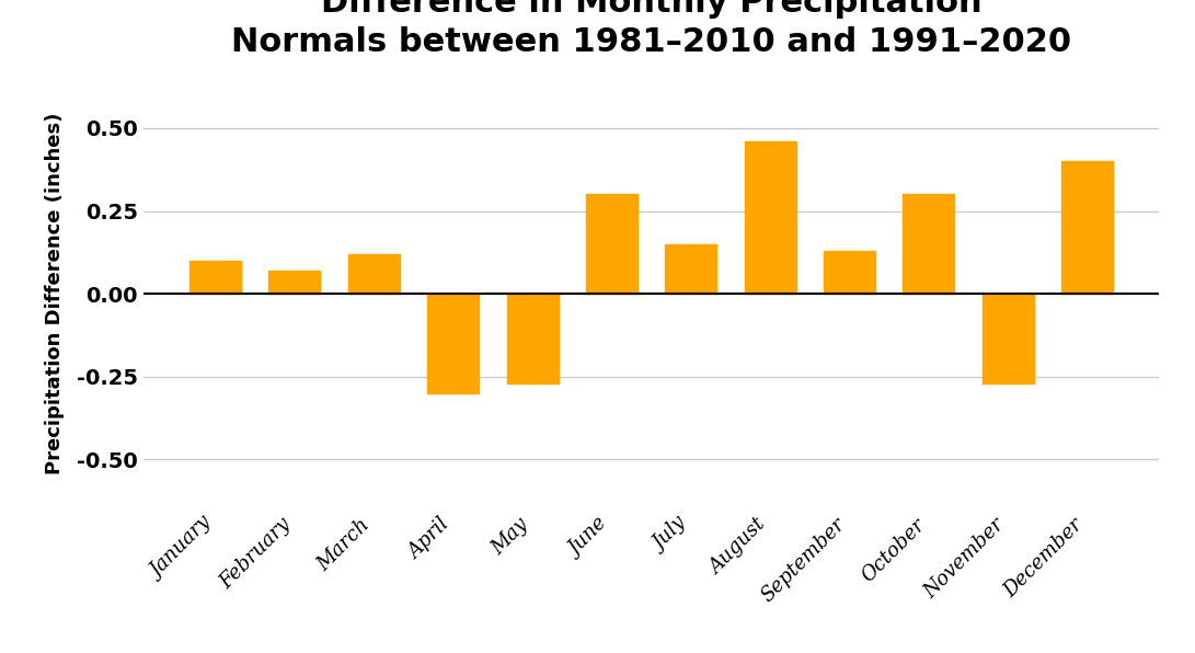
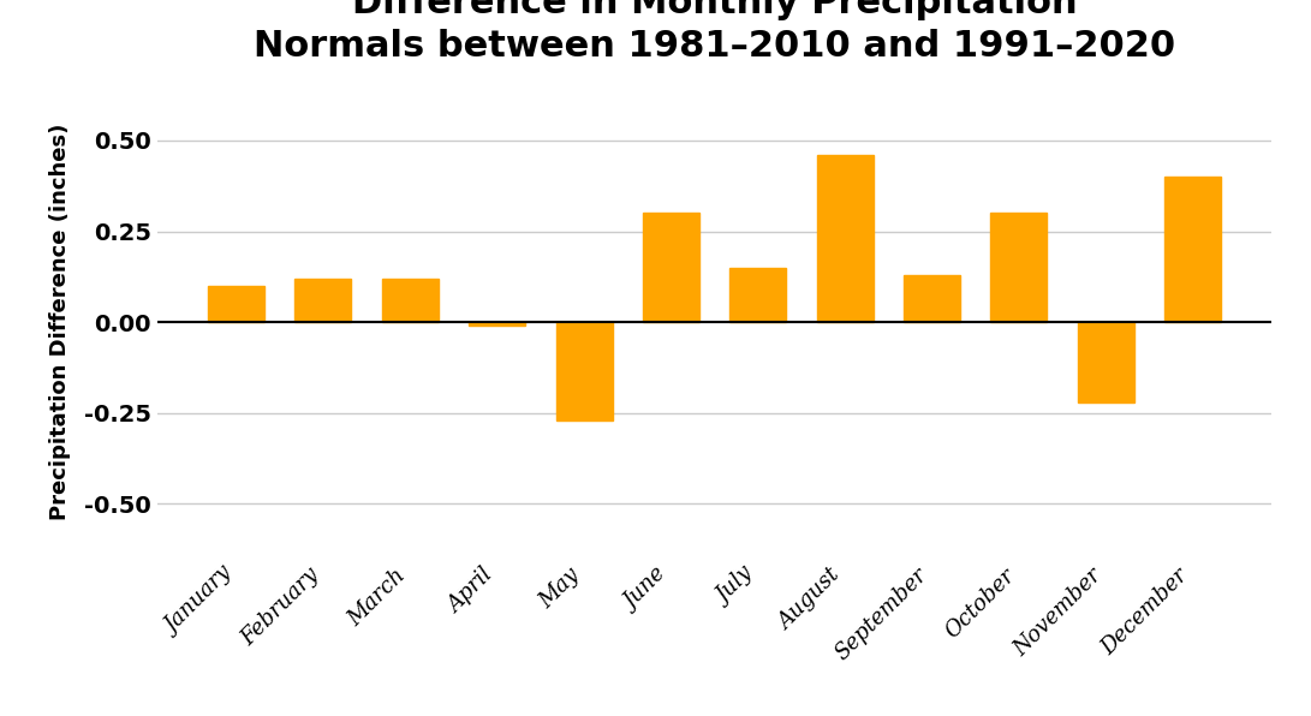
February: 0.07 -> 0.12
April: -0.30 -> -0.01
November: -0.27 -> -0.22
